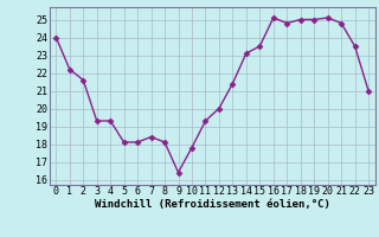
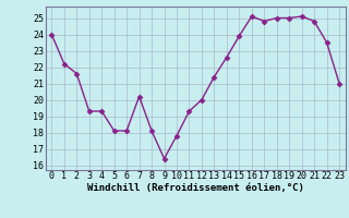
7: 18.4 -> 20.2
14: 23.1 -> 22.6
15: 23.5 -> 23.9
